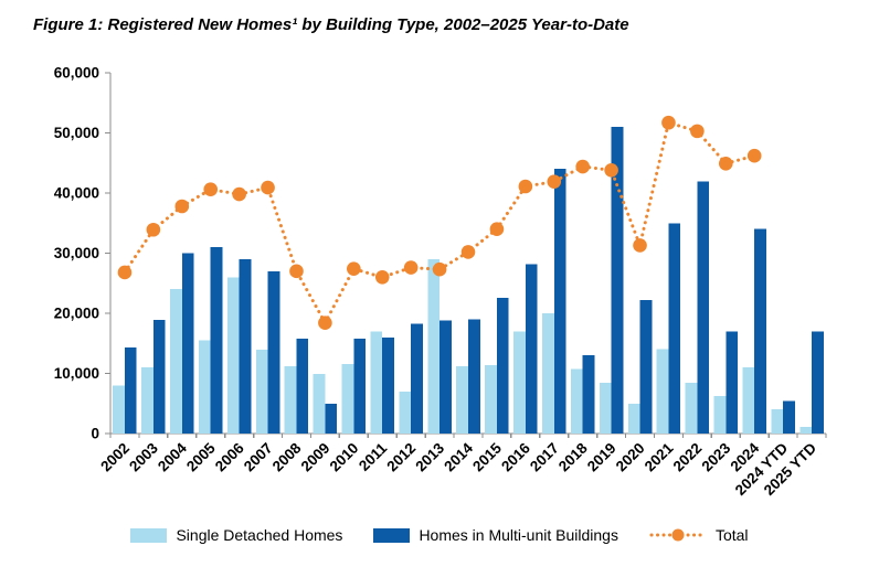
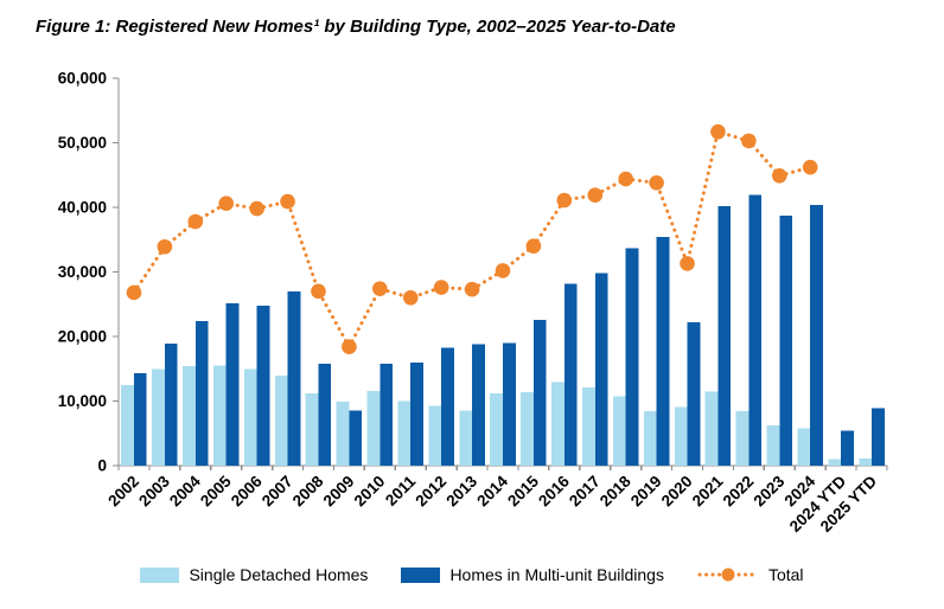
Single Detached Homes/2002: 8000 -> 12000
Single Detached Homes/2003: 11000 -> 15000
Single Detached Homes/2004: 24000 -> 15000
Homes in Multi-unit Buildings/2004: 30000 -> 22000
Homes in Multi-unit Buildings/2005: 31000 -> 25000
Single Detached Homes/2006: 26000 -> 15000
Homes in Multi-unit Buildings/2006: 29000 -> 25000
Homes in Multi-unit Buildings/2009: 5000 -> 8000
Single Detached Homes/2011: 17000 -> 10000
Single Detached Homes/2012: 7000 -> 9000
Single Detached Homes/2013: 29000 -> 8000
Single Detached Homes/2016: 17000 -> 13000
Single Detached Homes/2017: 20000 -> 12000
Homes in Multi-unit Buildings/2017: 44000 -> 30000
Homes in Multi-unit Buildings/2018: 13000 -> 34000
Homes in Multi-unit Buildings/2019: 51000 -> 35000
Single Detached Homes/2020: 5000 -> 9000
Single Detached Homes/2021: 14000 -> 12000
Homes in Multi-unit Buildings/2021: 35000 -> 40000
Homes in Multi-unit Buildings/2023: 17000 -> 39000
Single Detached Homes/2024: 11000 -> 6000
Homes in Multi-unit Buildings/2024: 34000 -> 40000
Single Detached Homes/2024 YTD: 4000 -> 1000
Homes in Multi-unit Buildings/2025 YTD: 17000 -> 9000
